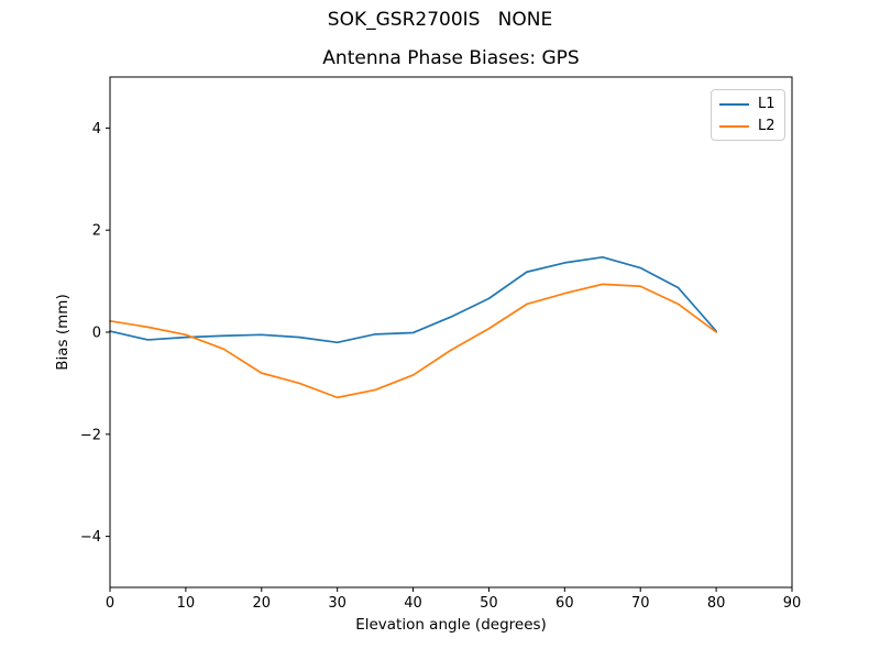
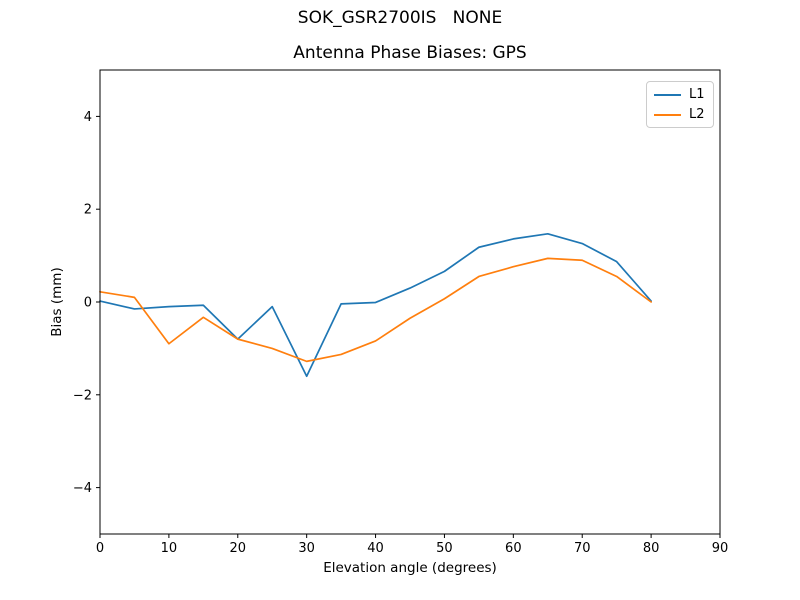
L2/10: -0.1 -> -0.9
L1/20: -0.1 -> -0.8
L1/30: -0.2 -> -1.6
